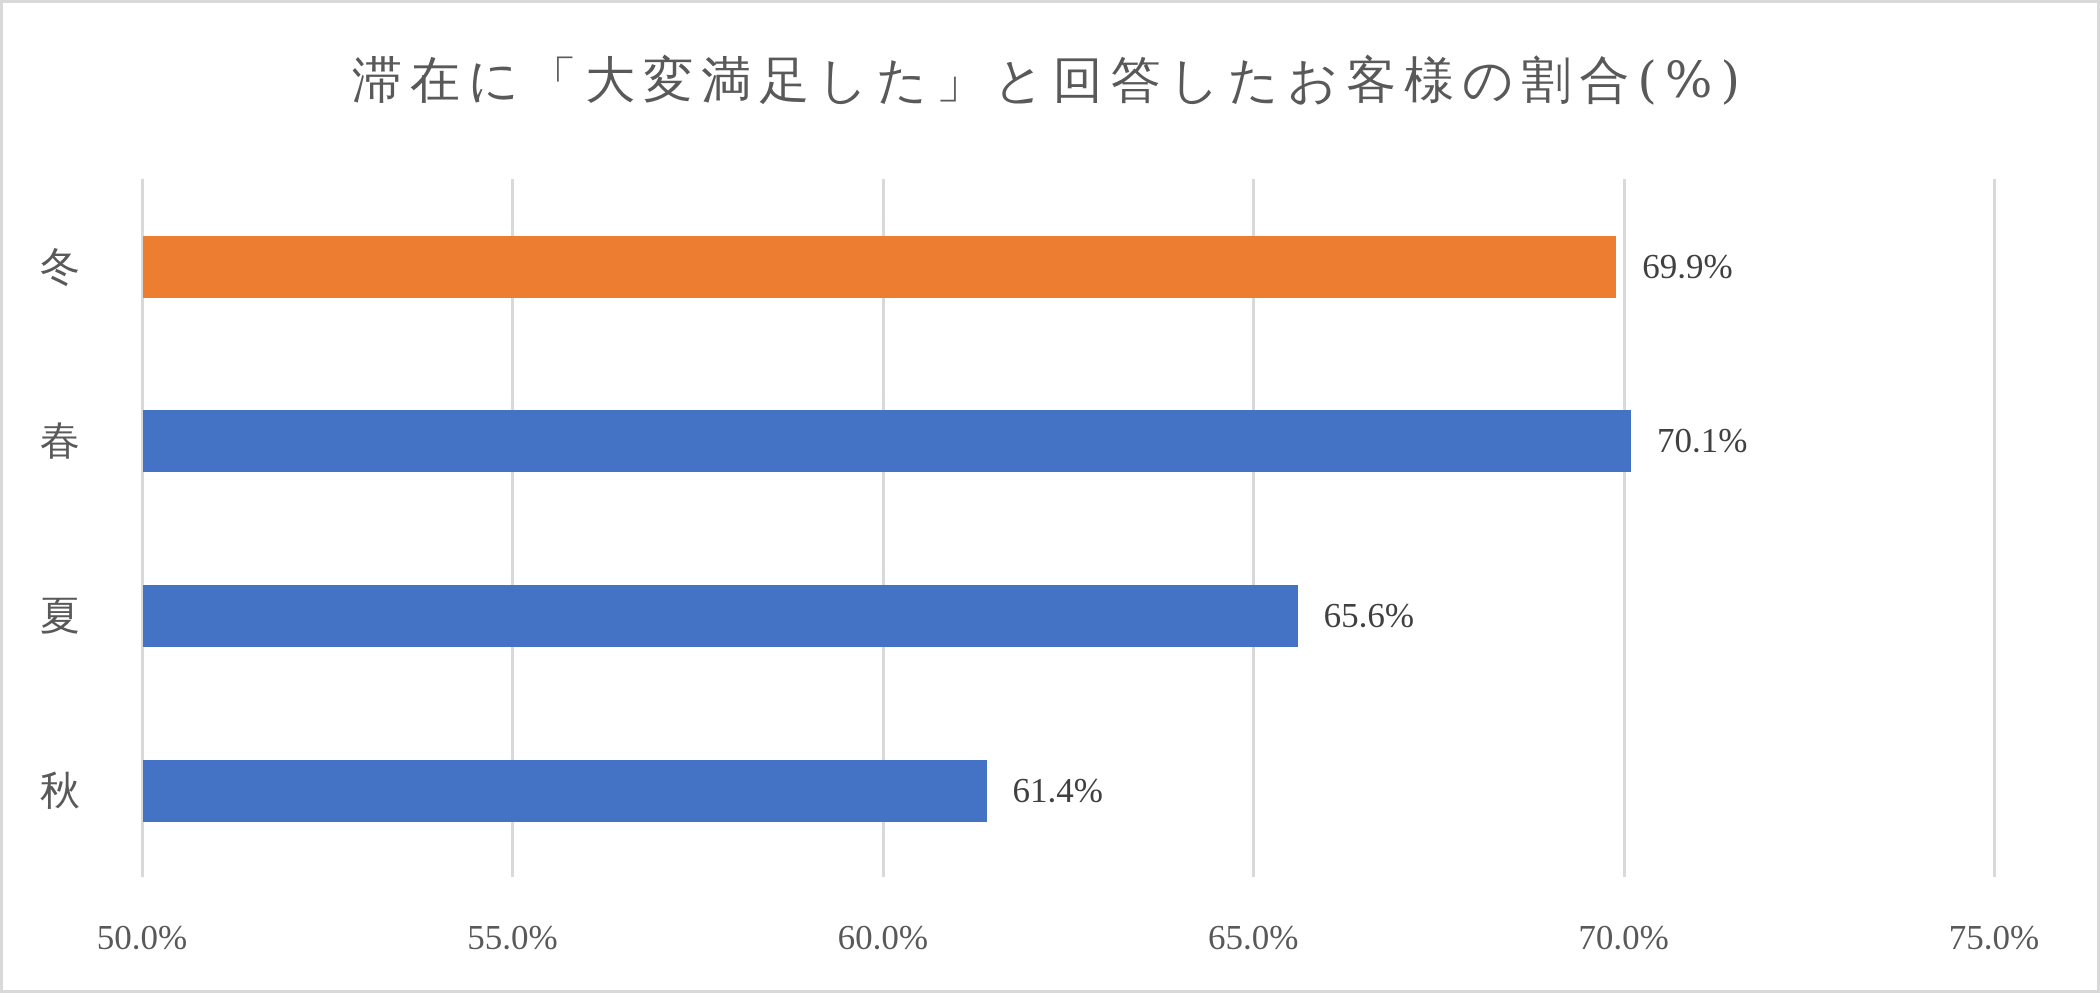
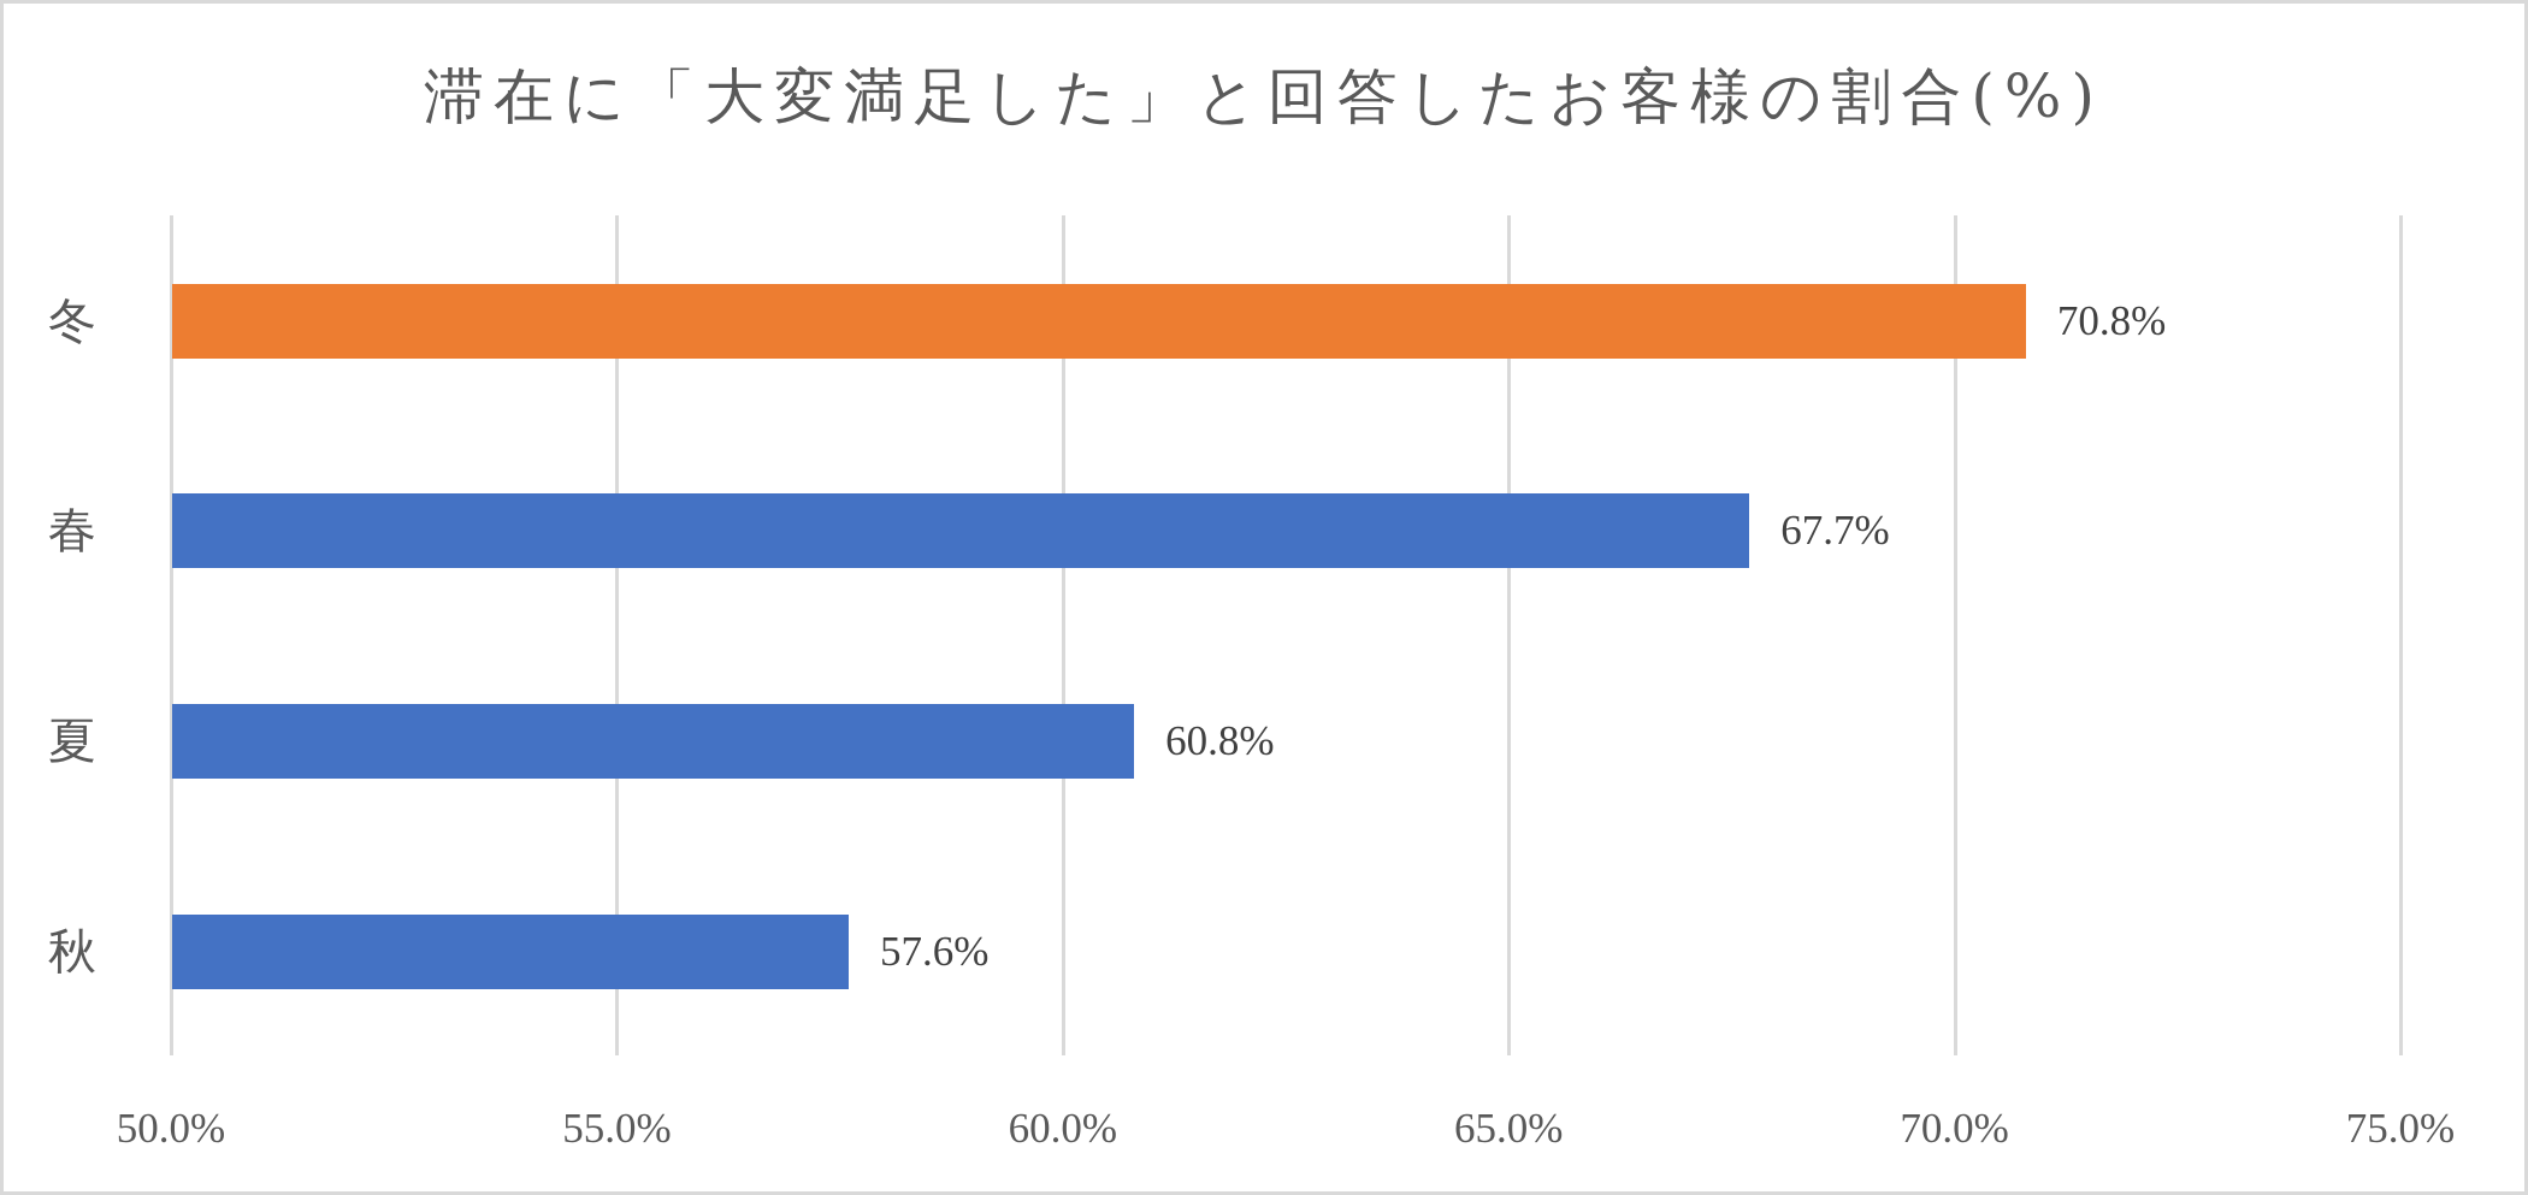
冬: 69.9% -> 70.8%
春: 70.1% -> 67.7%
夏: 65.6% -> 60.8%
秋: 61.4% -> 57.6%
